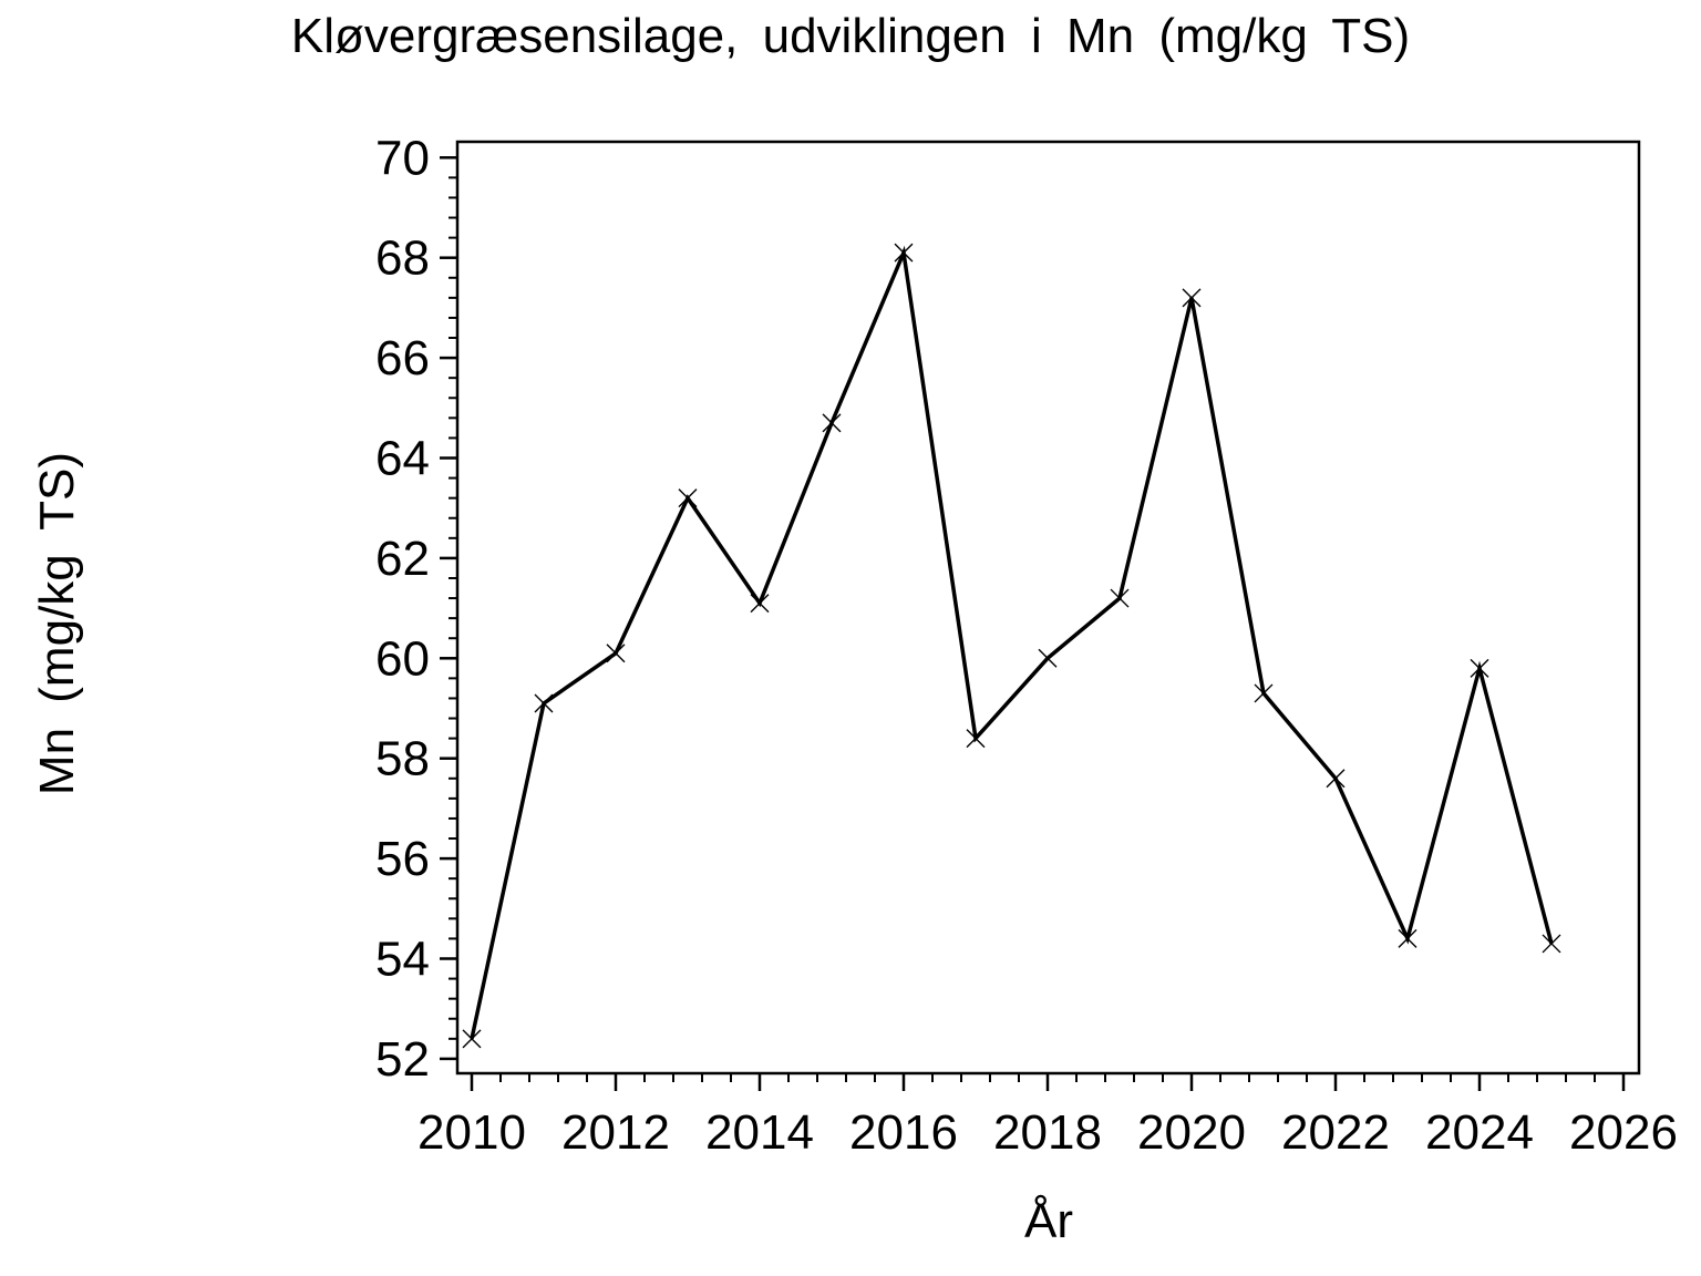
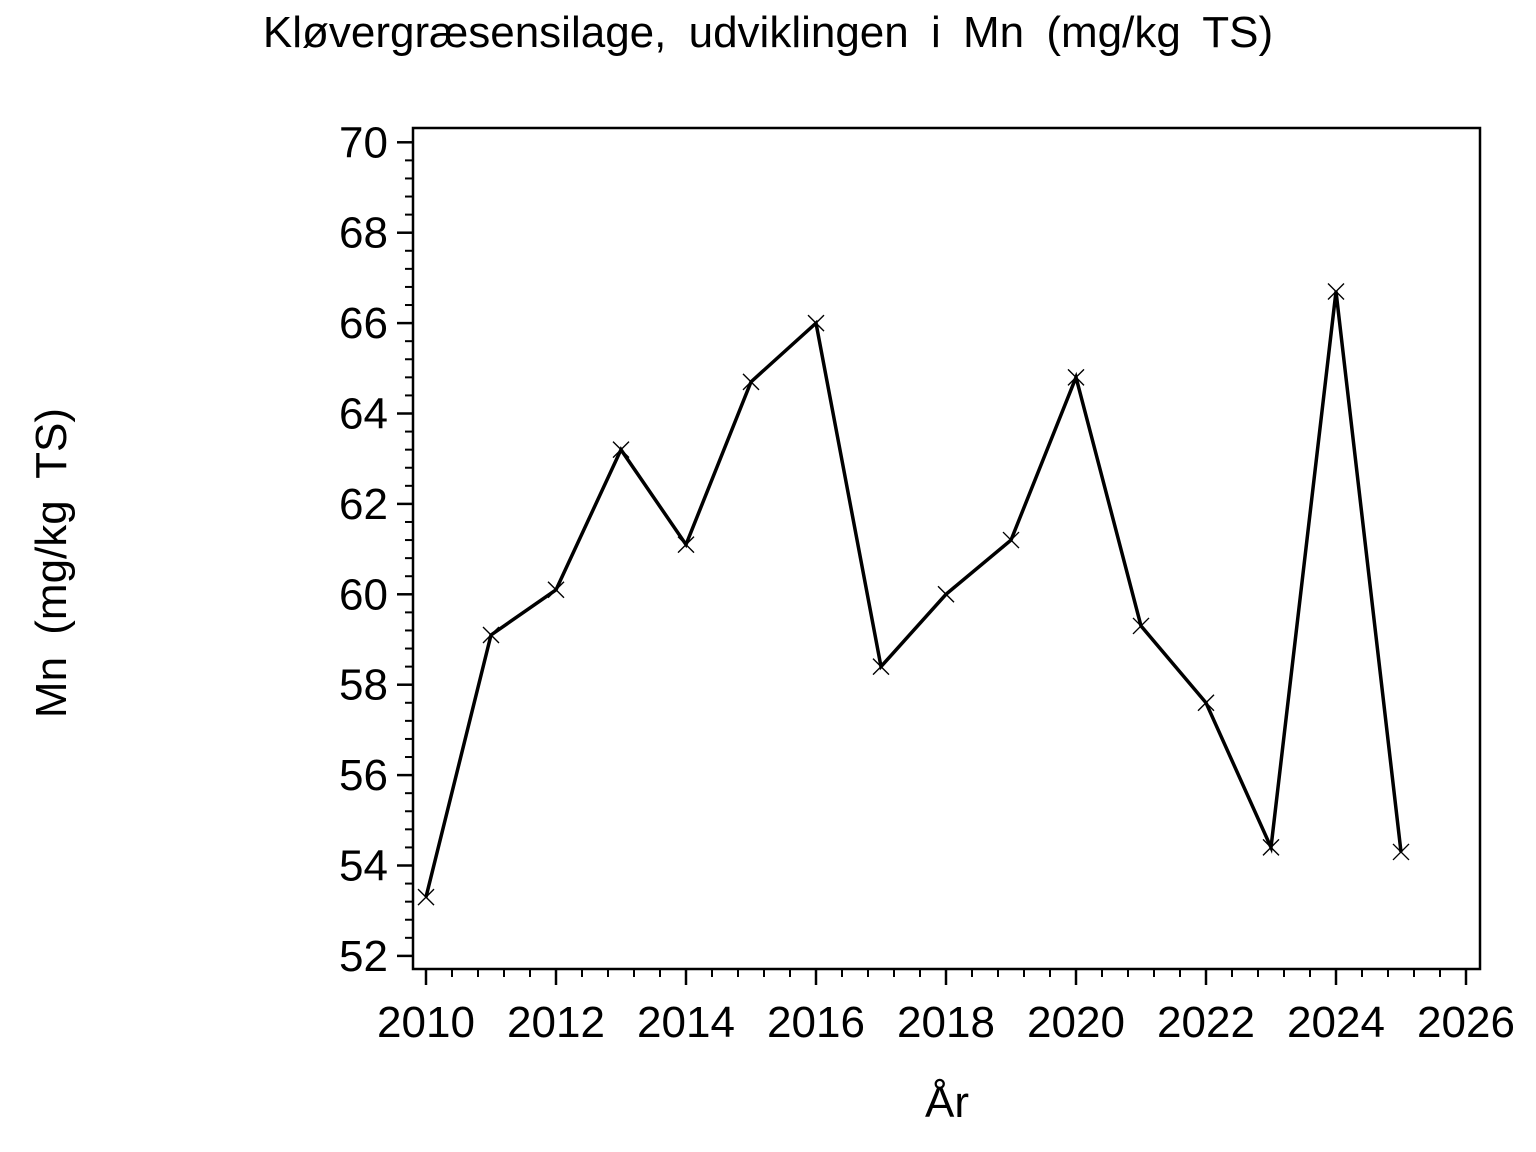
2010: 52.4 -> 53.3
2016: 68.1 -> 66.0
2020: 67.2 -> 64.8
2024: 59.8 -> 66.7
